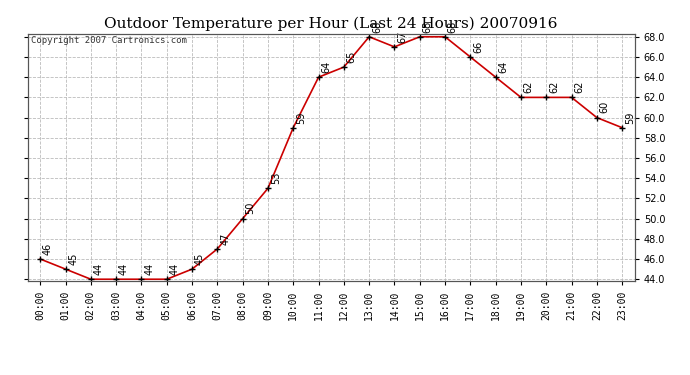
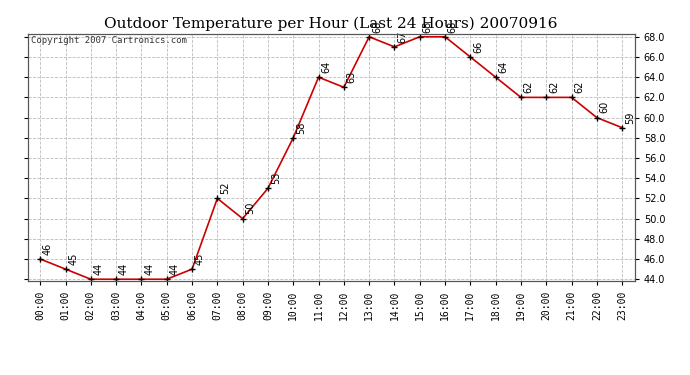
07:00: 47 -> 52
10:00: 59 -> 58
12:00: 65 -> 63
